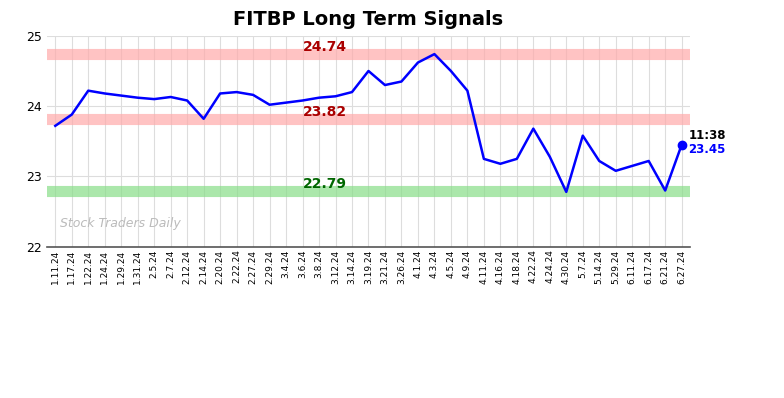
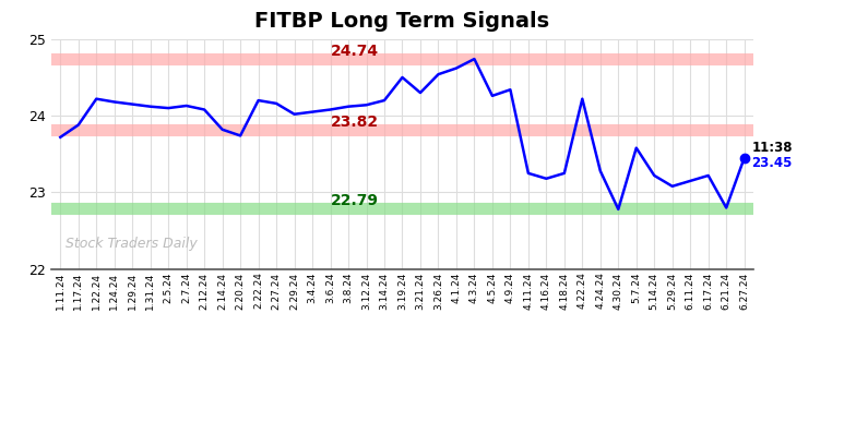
2.20.24: 24.18 -> 23.74
3.26.24: 24.35 -> 24.54
4.5.24: 24.50 -> 24.26
4.9.24: 24.22 -> 24.34
4.22.24: 23.68 -> 24.22
